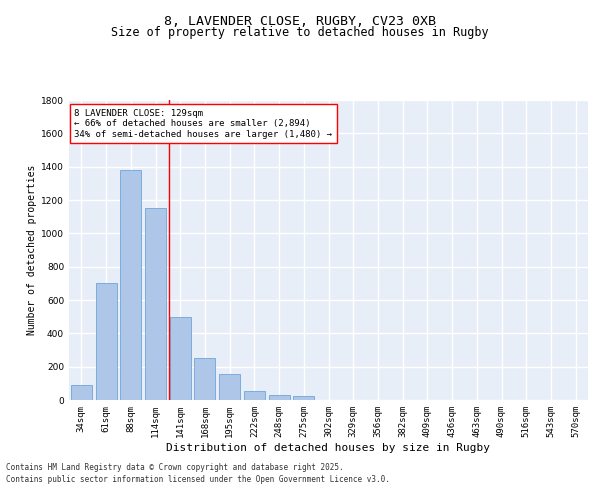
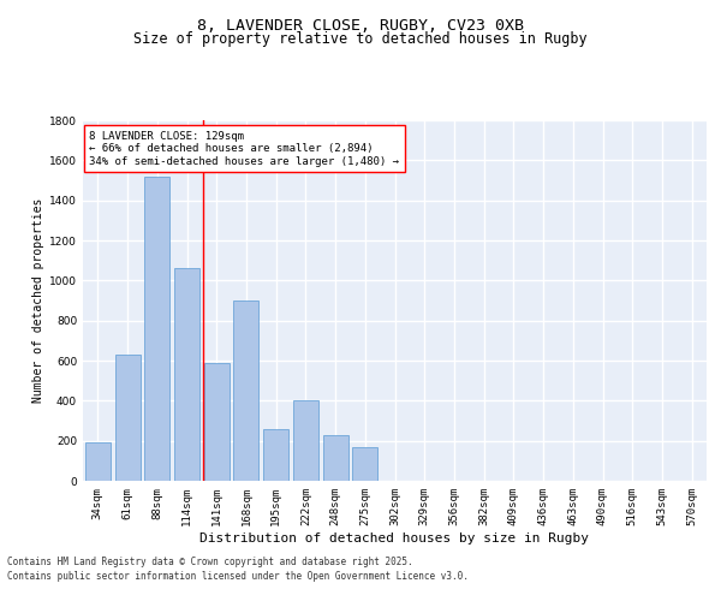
34sqm: 90 -> 190
61sqm: 700 -> 630
88sqm: 1380 -> 1520
114sqm: 1150 -> 1060
141sqm: 500 -> 590
168sqm: 250 -> 900
195sqm: 160 -> 260
222sqm: 60 -> 400
248sqm: 30 -> 230
275sqm: 20 -> 170
